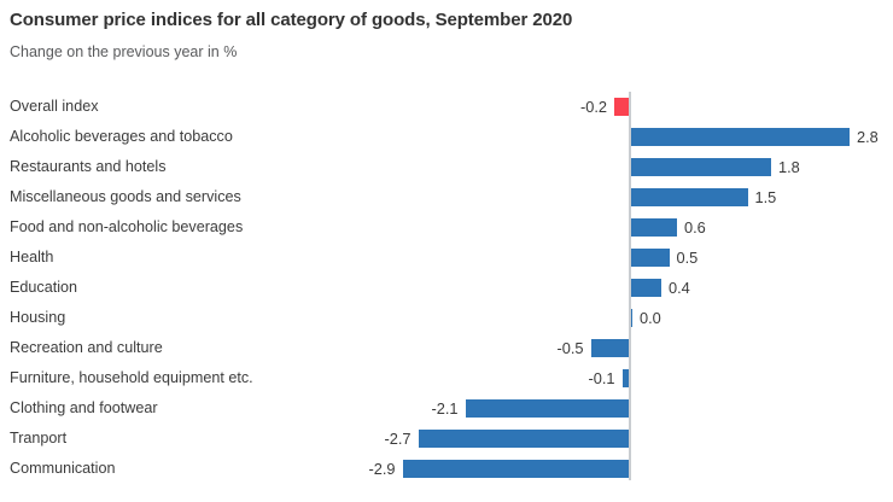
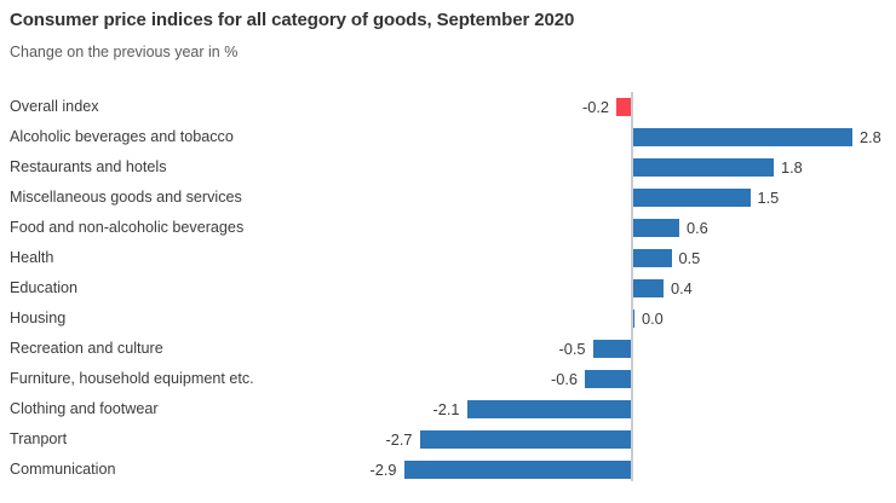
Furniture, household equipment etc.: -0.1 -> -0.6
